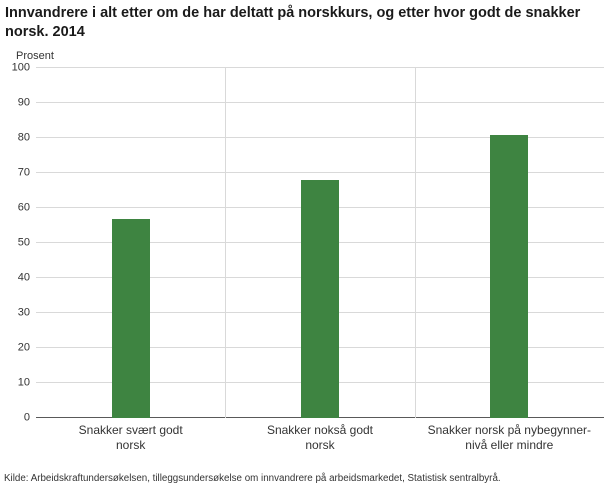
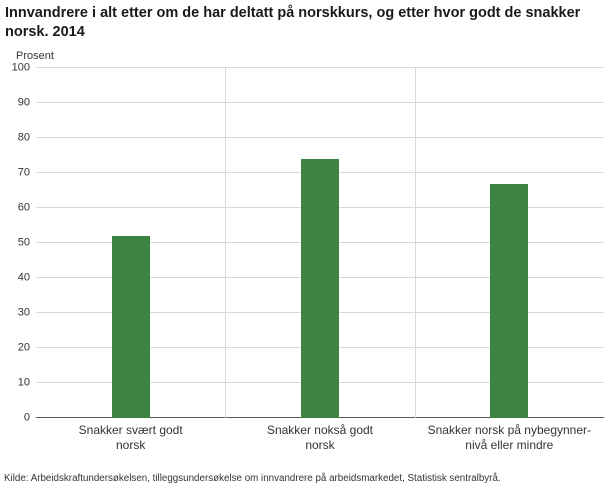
Snakker svært godt norsk: 57 -> 52
Snakker nokså godt norsk: 68 -> 74
Snakker norsk på nybegynner- nivå eller mindre: 81 -> 67
